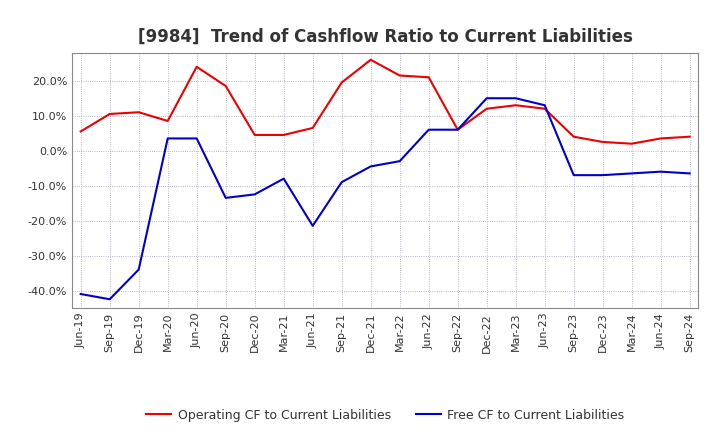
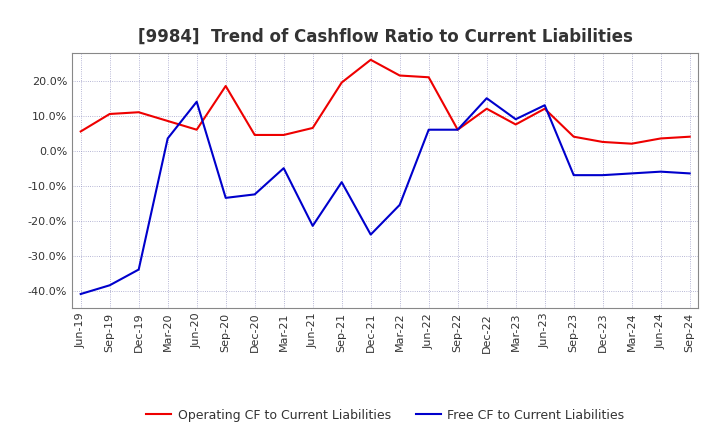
Free CF to Current Liabilities/Sep-19: -42.5% -> -38.5%
Operating CF to Current Liabilities/Jun-20: 24.0% -> 6.0%
Free CF to Current Liabilities/Jun-20: 3.5% -> 14.0%
Free CF to Current Liabilities/Mar-21: -8.0% -> -5.0%
Free CF to Current Liabilities/Dec-21: -4.5% -> -24.0%
Free CF to Current Liabilities/Mar-22: -3.0% -> -15.5%
Operating CF to Current Liabilities/Mar-23: 13.0% -> 7.5%
Free CF to Current Liabilities/Mar-23: 15.0% -> 9.0%
